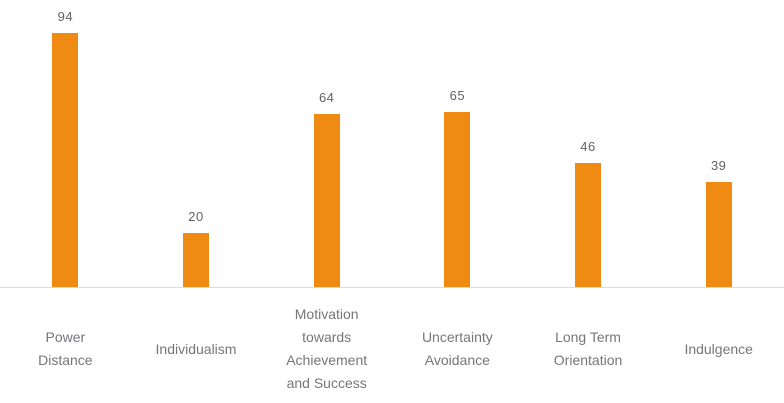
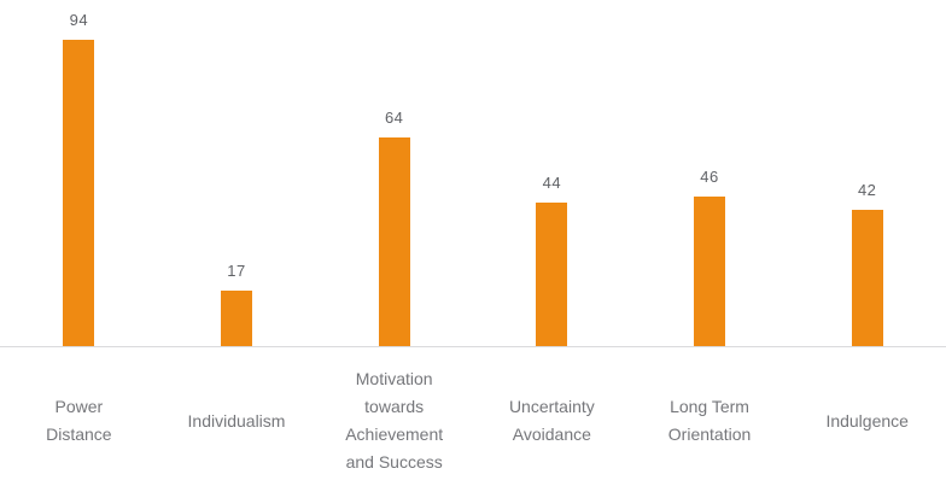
Individualism: 20 -> 17
Uncertainty Avoidance: 65 -> 44
Indulgence: 39 -> 42
